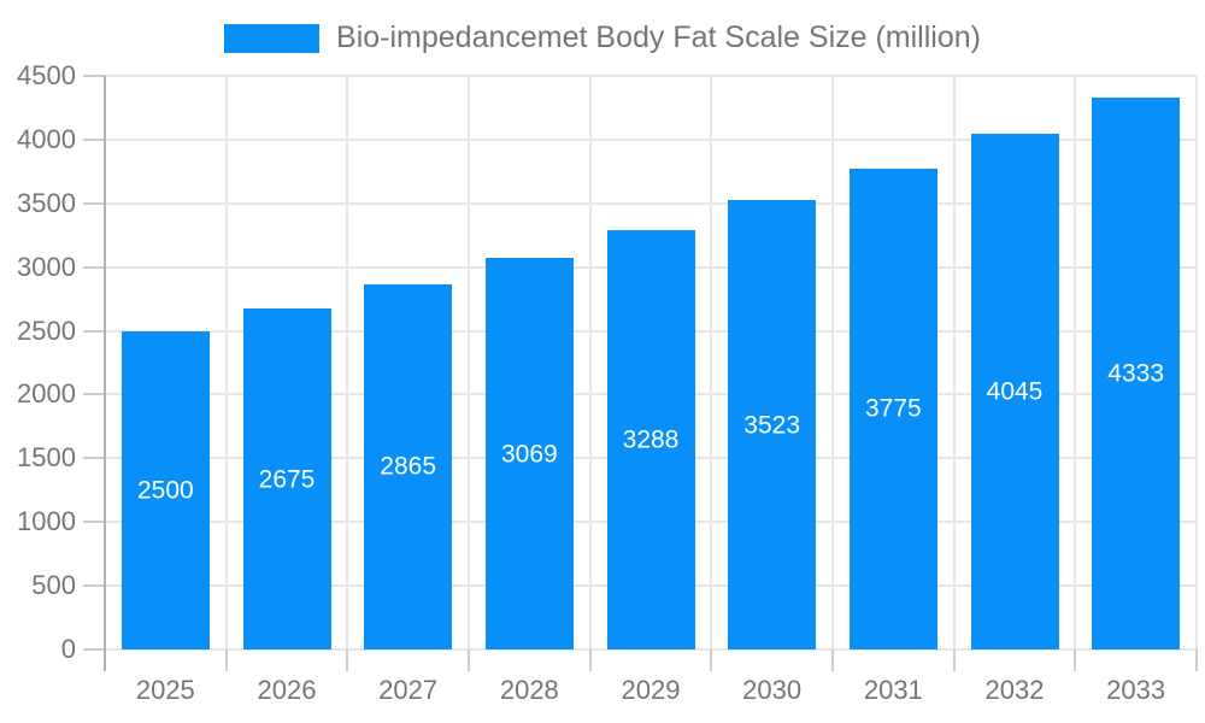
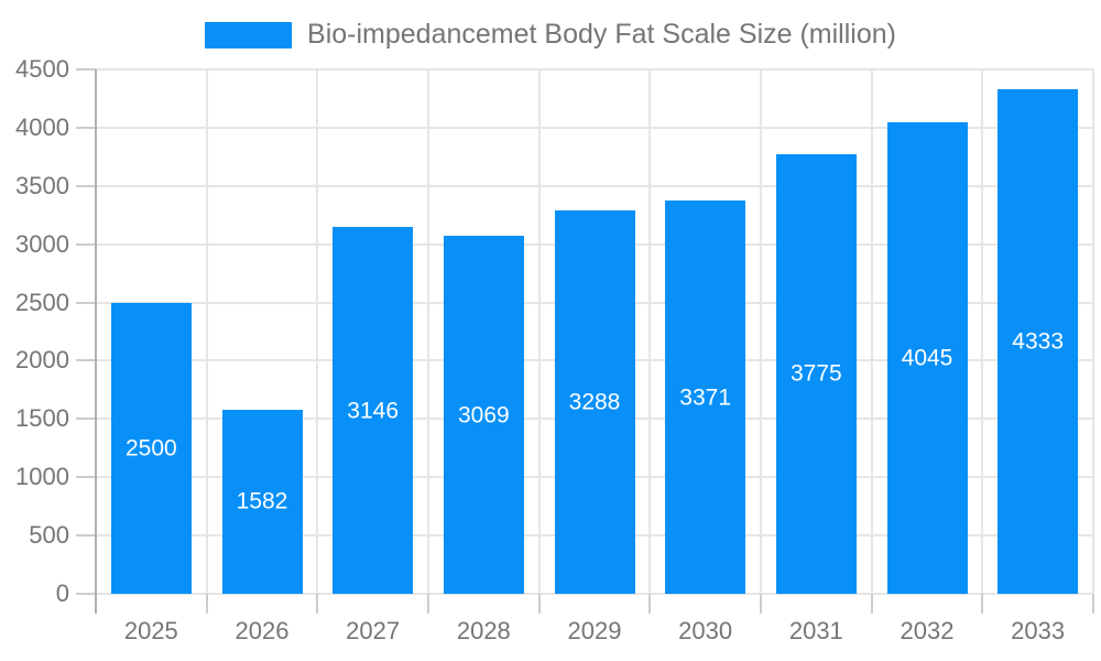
2026: 2675 -> 1582
2027: 2865 -> 3146
2030: 3523 -> 3371
